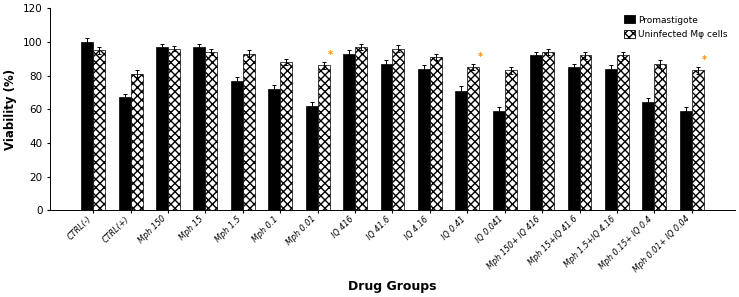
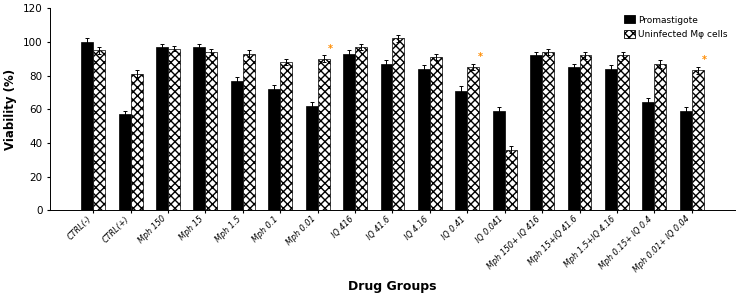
Promastigote/CTRL(+): 67 -> 57
Uninfected Mφ cells/Mph 0.01: 86 -> 90
Uninfected Mφ cells/IQ 41.6: 96 -> 102
Uninfected Mφ cells/IQ 0.041: 83 -> 36
